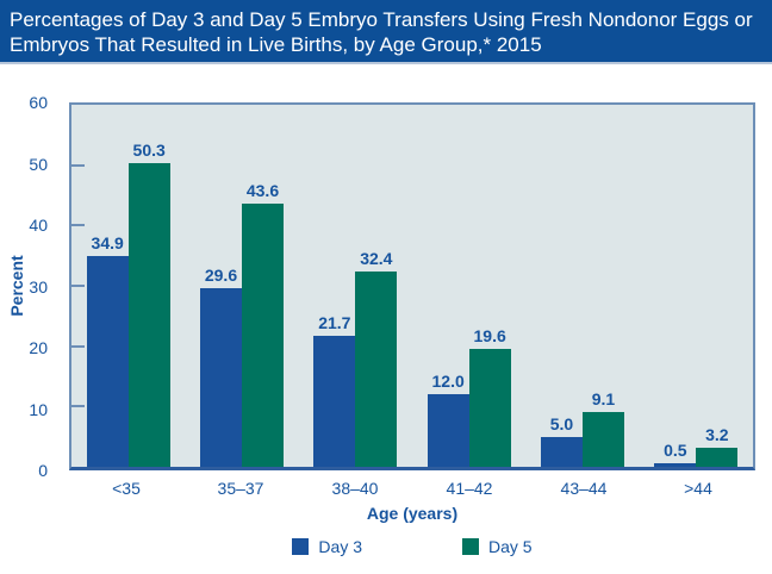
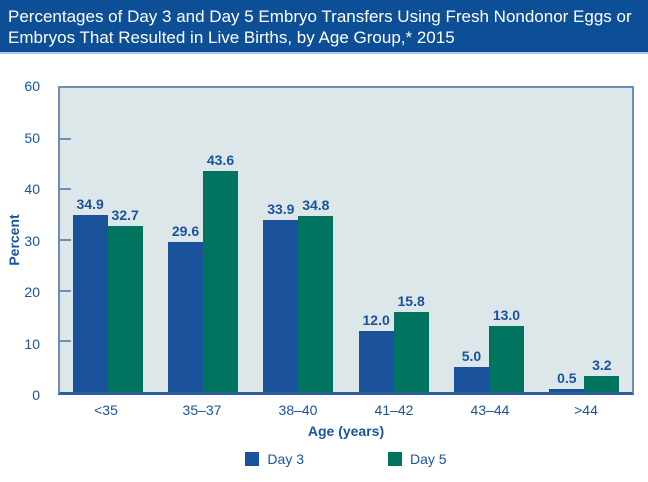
Day 5/<35: 50.3 -> 32.7
Day 3/38–40: 21.7 -> 33.9
Day 5/38–40: 32.4 -> 34.8
Day 5/41–42: 19.6 -> 15.8
Day 5/43–44: 9.1 -> 13.0
